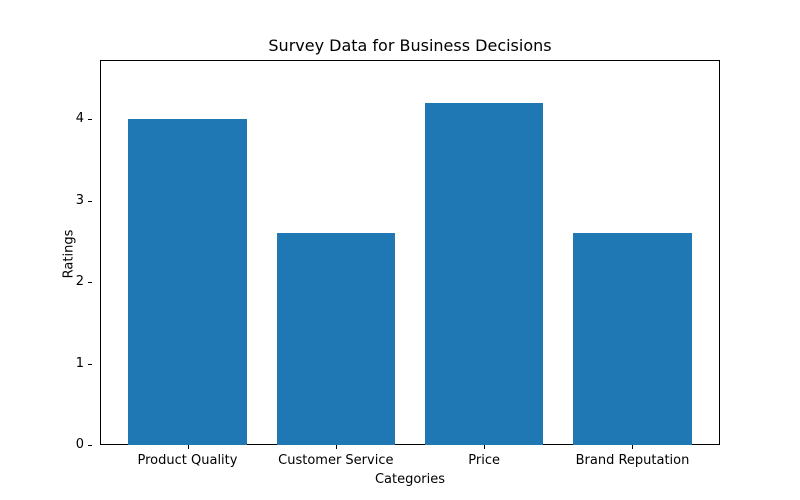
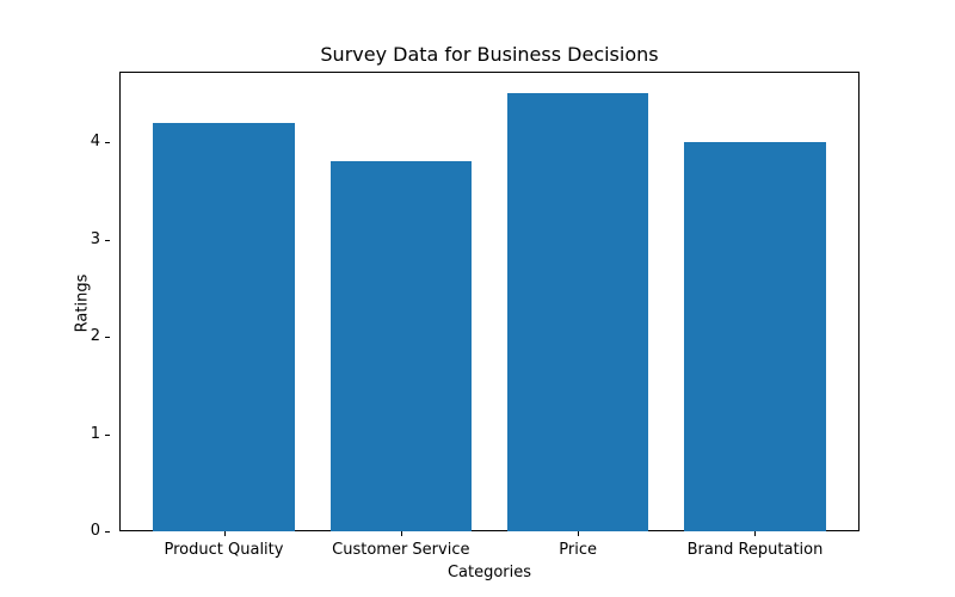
Product Quality: 4.0 -> 4.2
Customer Service: 2.6 -> 3.8
Price: 4.2 -> 4.5
Brand Reputation: 2.6 -> 4.0
